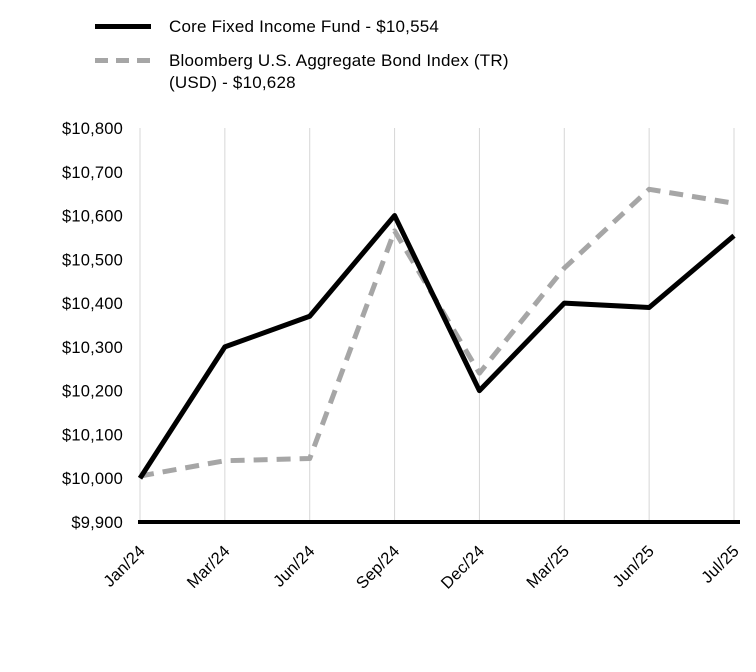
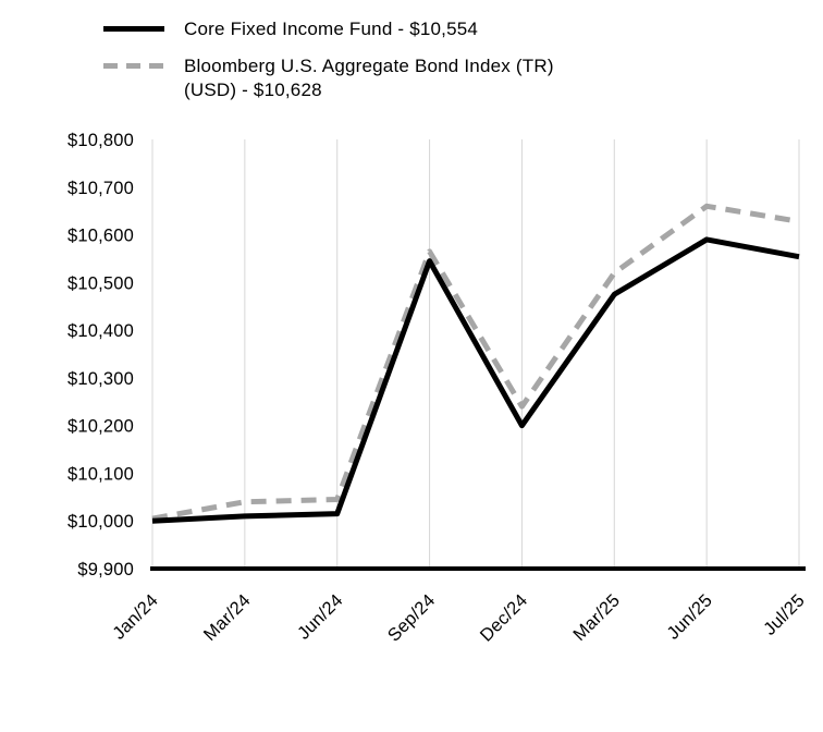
Core Fixed Income Fund - $10,554/Mar/24: $10300 -> $10010
Core Fixed Income Fund - $10,554/Jun/24: $10370 -> $10020
Core Fixed Income Fund - $10,554/Sep/24: $10600 -> $10540
Core Fixed Income Fund - $10,554/Mar/25: $10400 -> $10480
Bloomberg U.S. Aggregate Bond Index (TR) (USD) - $10,628/Mar/25: $10480 -> $10520
Core Fixed Income Fund - $10,554/Jun/25: $10390 -> $10590
